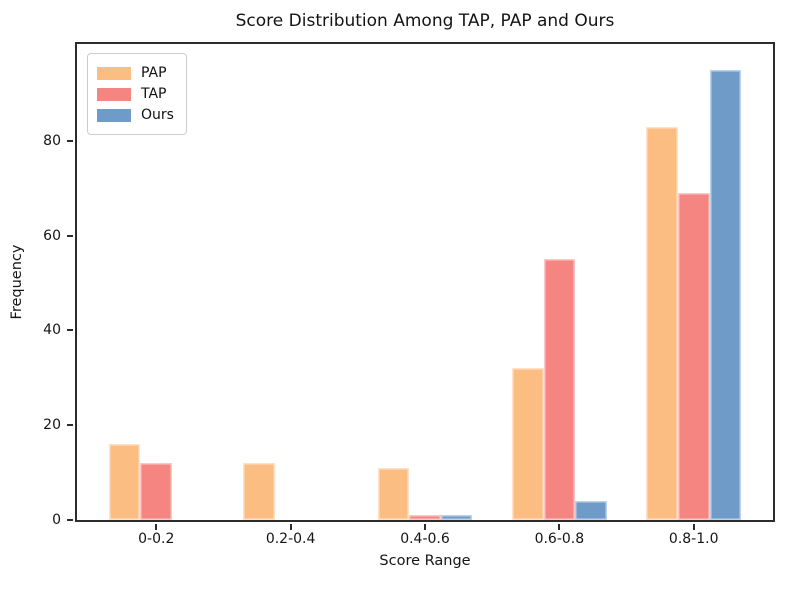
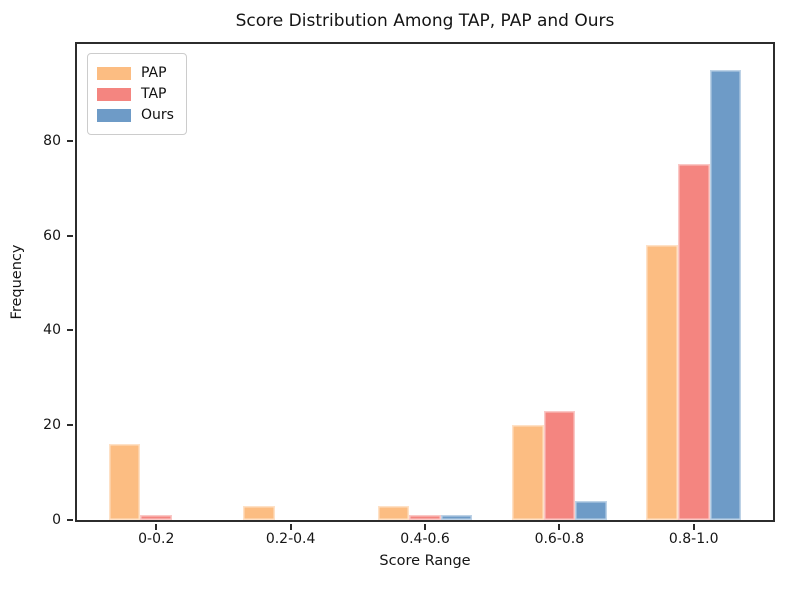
TAP/0-0.2: 12 -> 1
PAP/0.2-0.4: 12 -> 3
PAP/0.4-0.6: 11 -> 3
PAP/0.6-0.8: 32 -> 20
TAP/0.6-0.8: 55 -> 23
PAP/0.8-1.0: 83 -> 58
TAP/0.8-1.0: 69 -> 75
